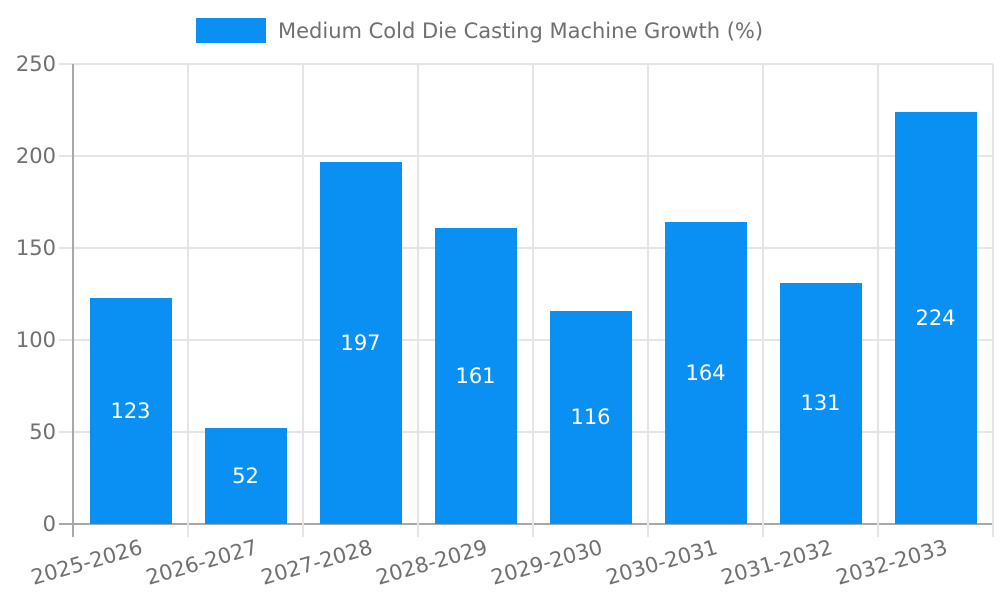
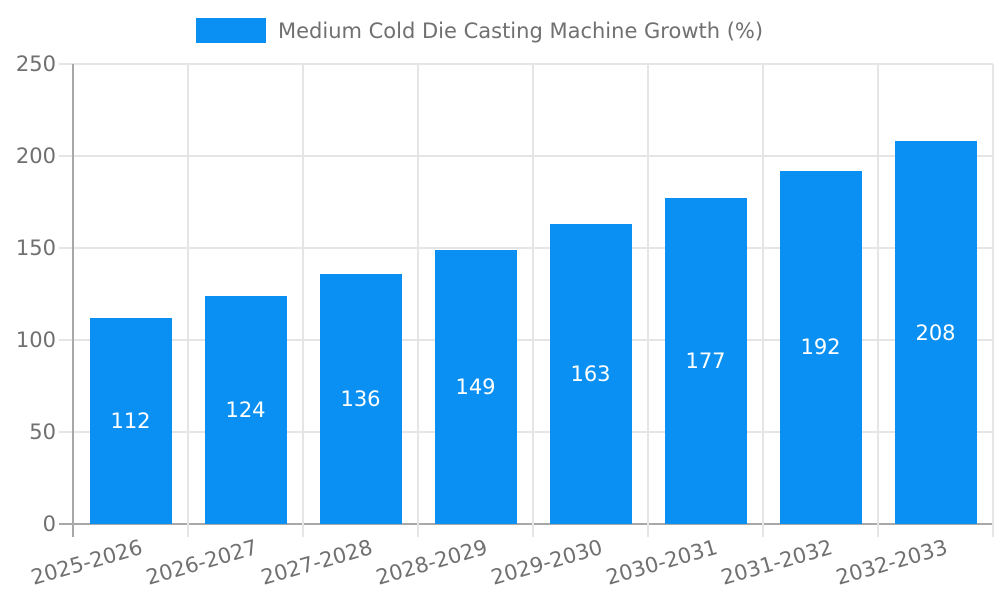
2025-2026: 123 -> 112
2026-2027: 52 -> 124
2027-2028: 197 -> 136
2028-2029: 161 -> 149
2029-2030: 116 -> 163
2030-2031: 164 -> 177
2031-2032: 131 -> 192
2032-2033: 224 -> 208
